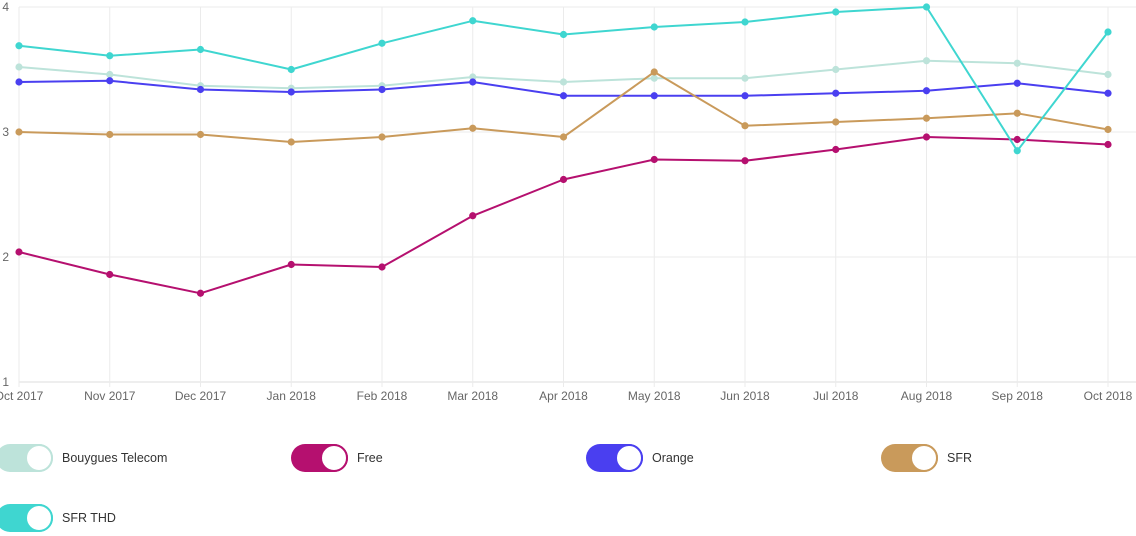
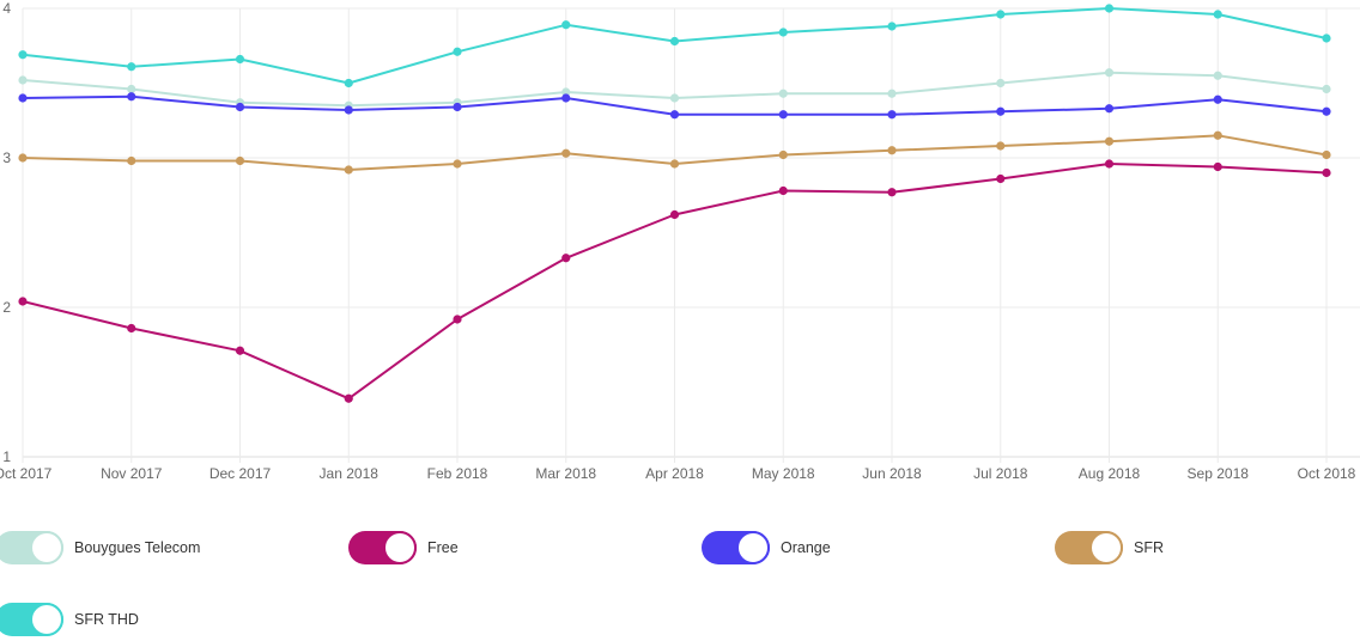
Free/Jan 2018: 1.94 -> 1.39
SFR/May 2018: 3.48 -> 3.02
SFR THD/Sep 2018: 2.85 -> 3.96
